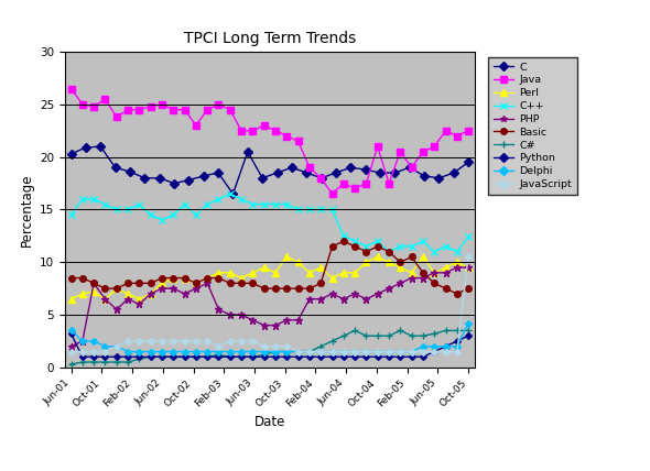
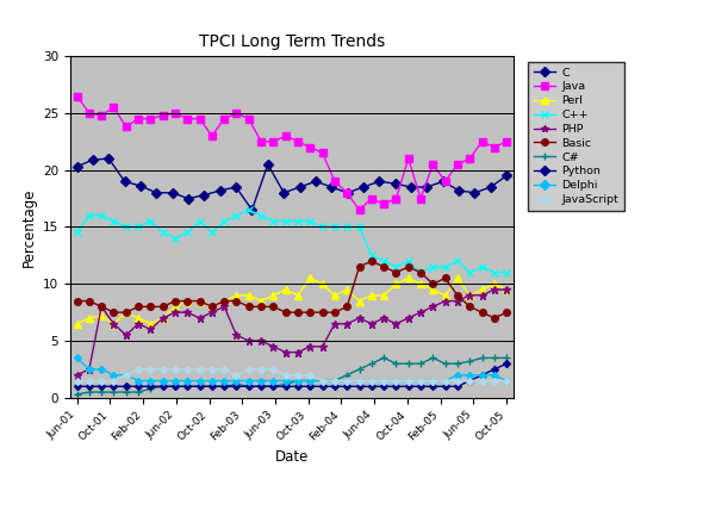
Python/Jun-01: 3.2 -> 1.0
C++/Oct-05: 12.4 -> 11.0
Delphi/Oct-05: 4.2 -> 1.5
JavaScript/Oct-05: 10.6 -> 1.5
